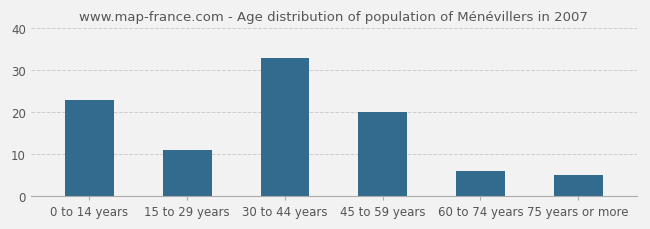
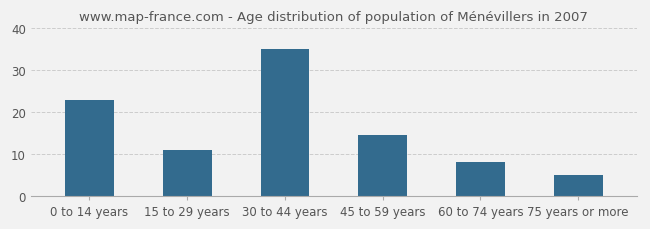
30 to 44 years: 33.0 -> 35.0
45 to 59 years: 20.0 -> 14.5
60 to 74 years: 6.0 -> 8.0
